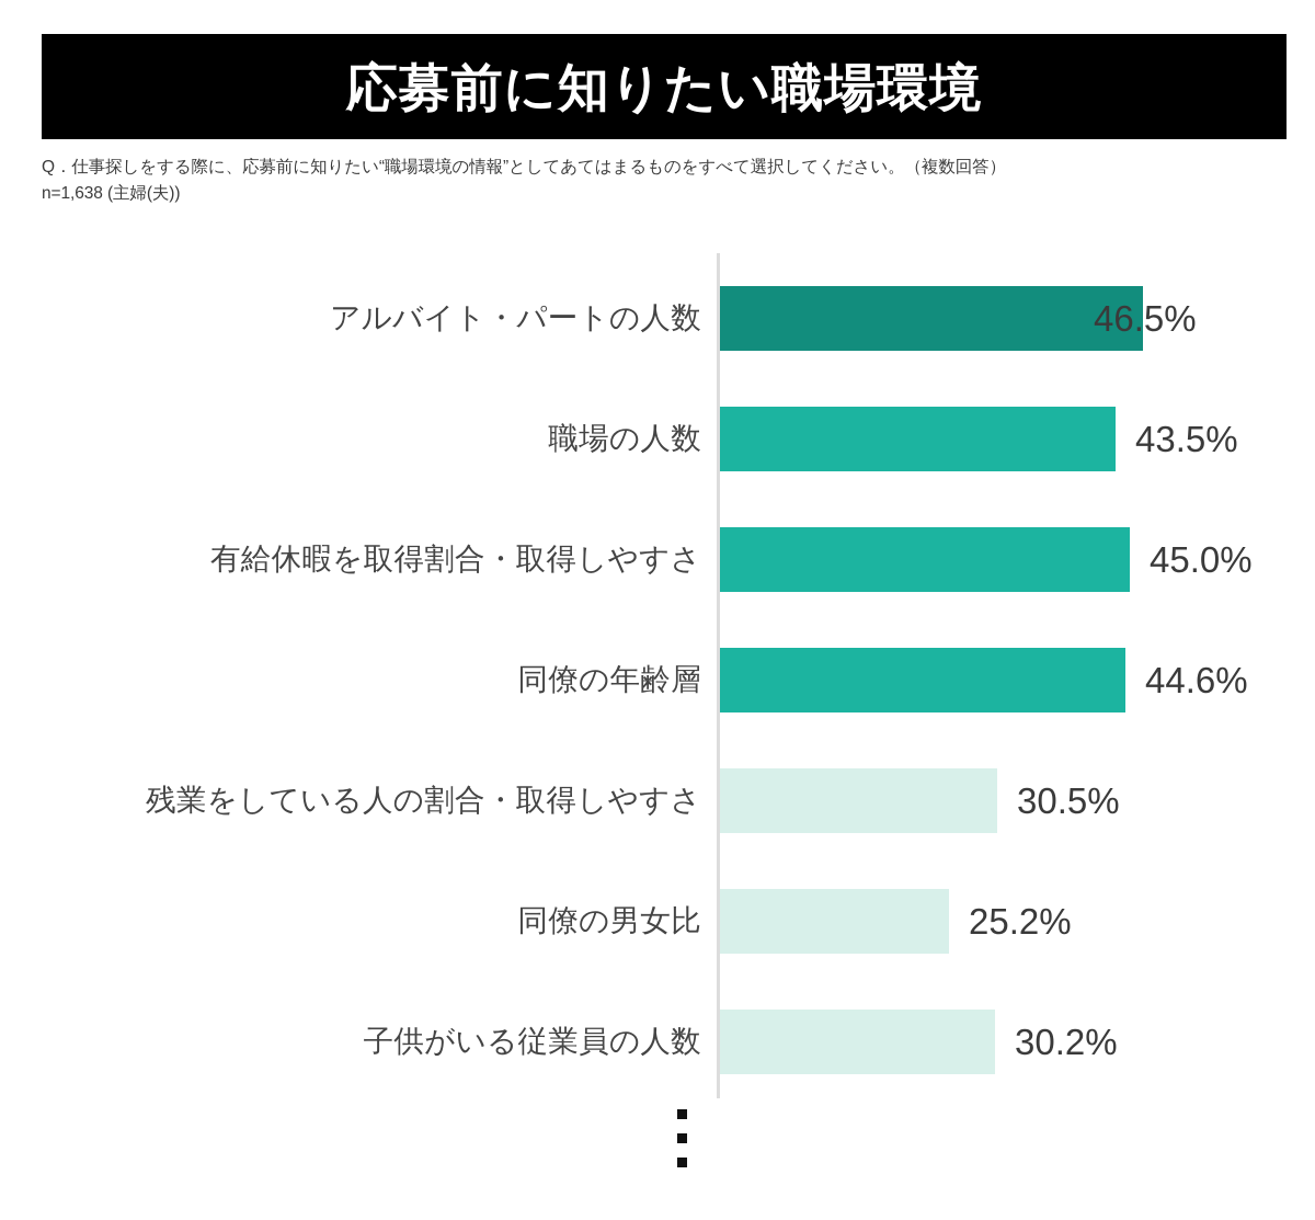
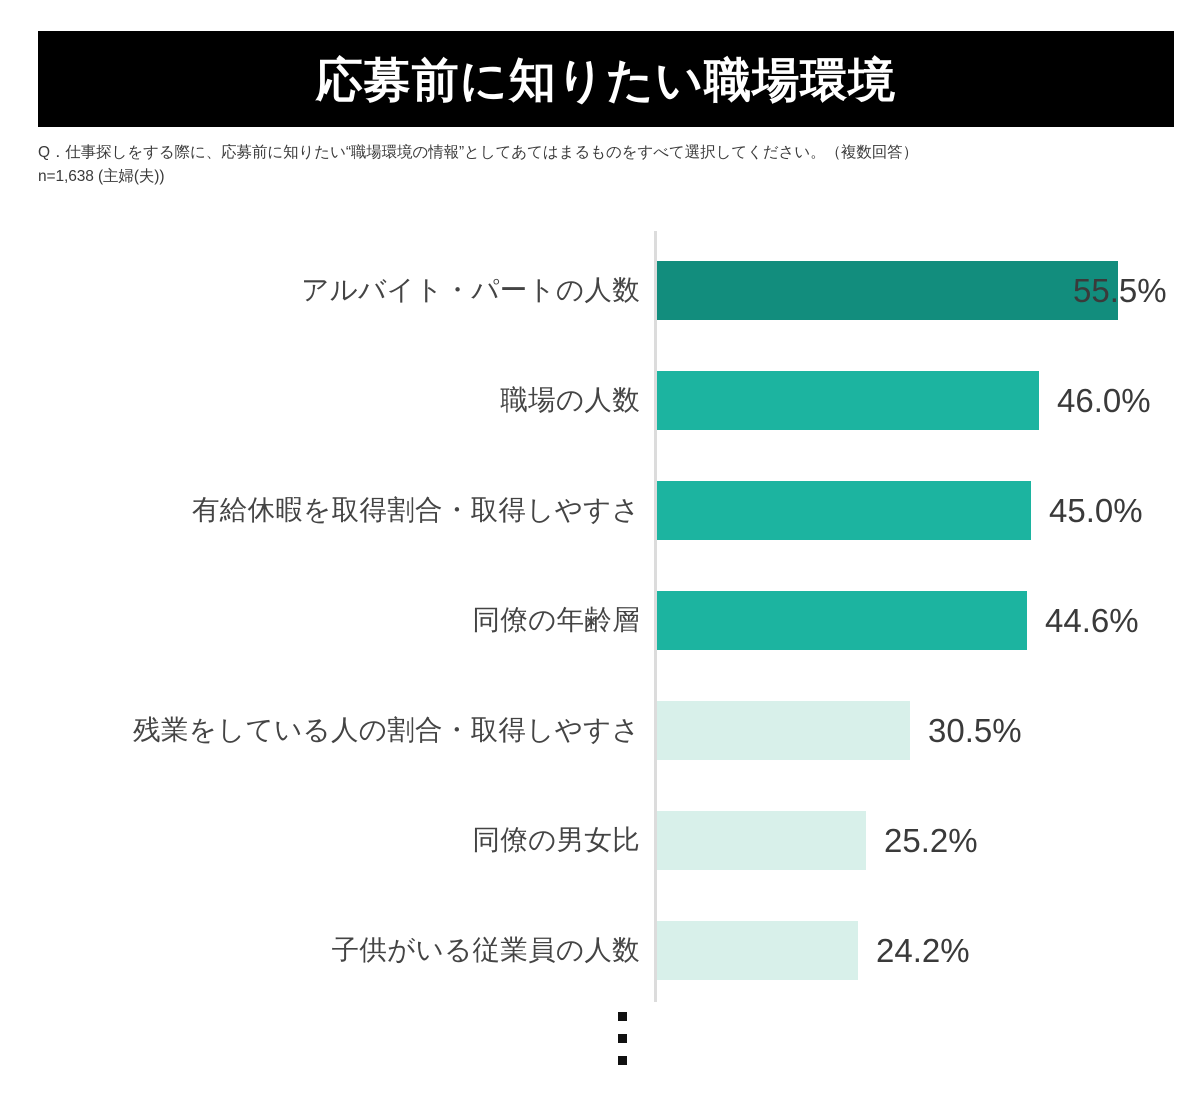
アルバイト・パートの人数: 46.5% -> 55.5%
職場の人数: 43.5% -> 46.0%
子供がいる従業員の人数: 30.2% -> 24.2%
